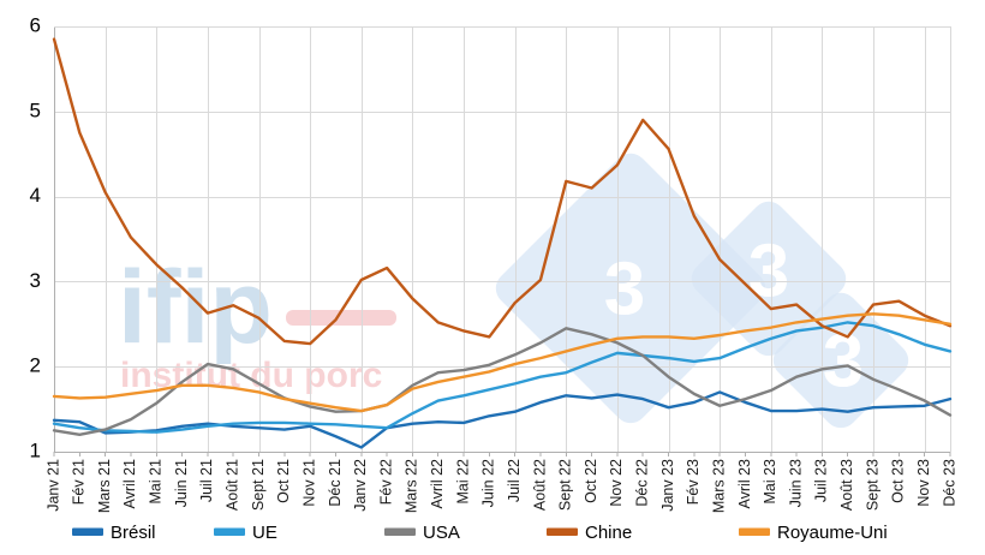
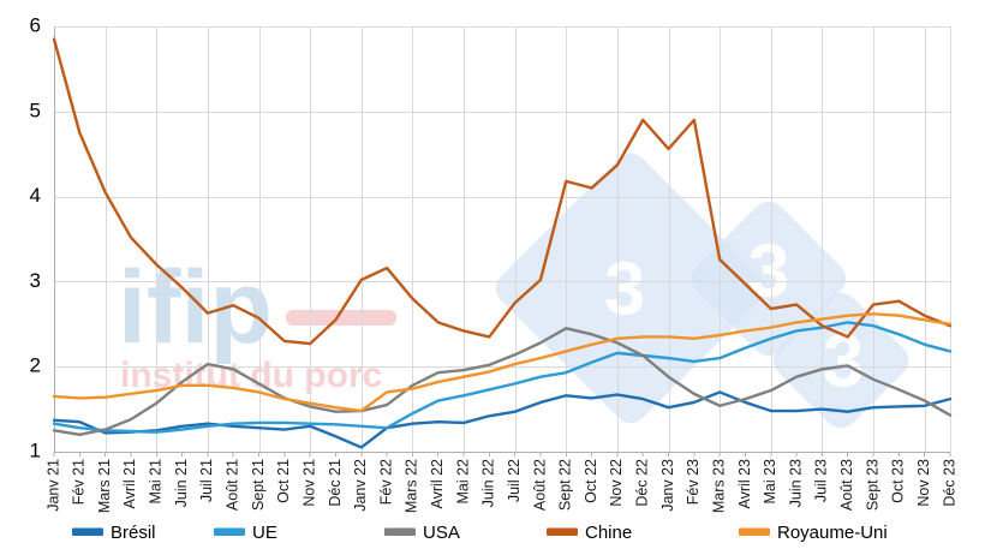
Royaume-Uni/Fév 22: 1.6 -> 1.7
Chine/Fév 23: 3.8 -> 4.9
